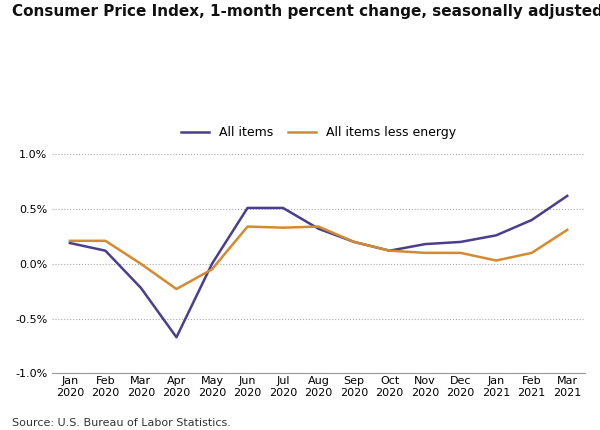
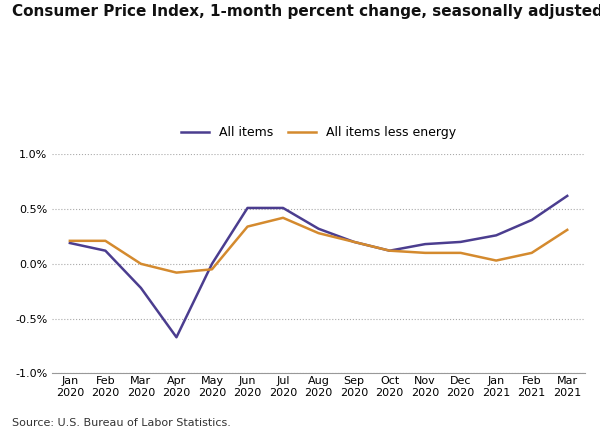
All items less energy/Apr 2020: -0.23% -> -0.08%
All items less energy/Jul 2020: 0.33% -> 0.42%
All items less energy/Aug 2020: 0.34% -> 0.28%
